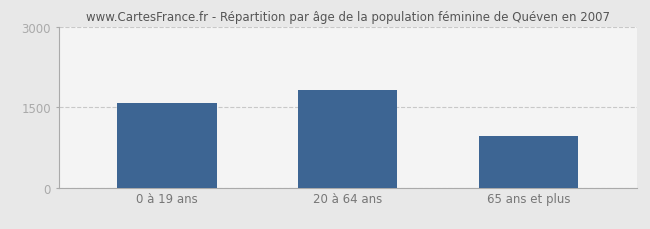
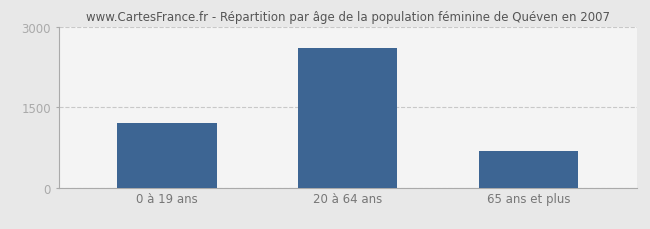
0 à 19 ans: 1580 -> 1200
20 à 64 ans: 1820 -> 2600
65 ans et plus: 960 -> 680
